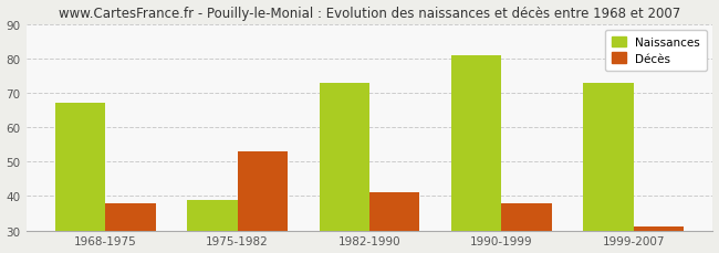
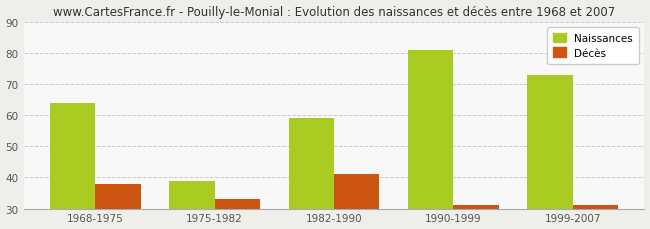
Naissances/1968-1975: 67 -> 64
Décès/1975-1982: 53 -> 33
Naissances/1982-1990: 73 -> 59
Décès/1990-1999: 38 -> 31
